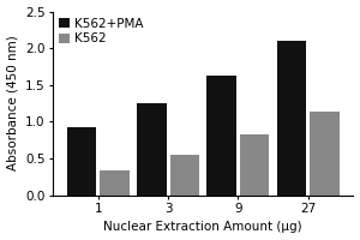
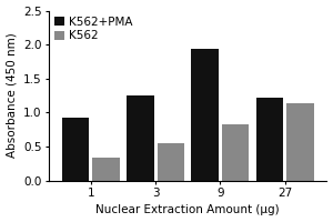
K562+PMA/9: 1.62 -> 1.94
K562+PMA/27: 2.10 -> 1.22
